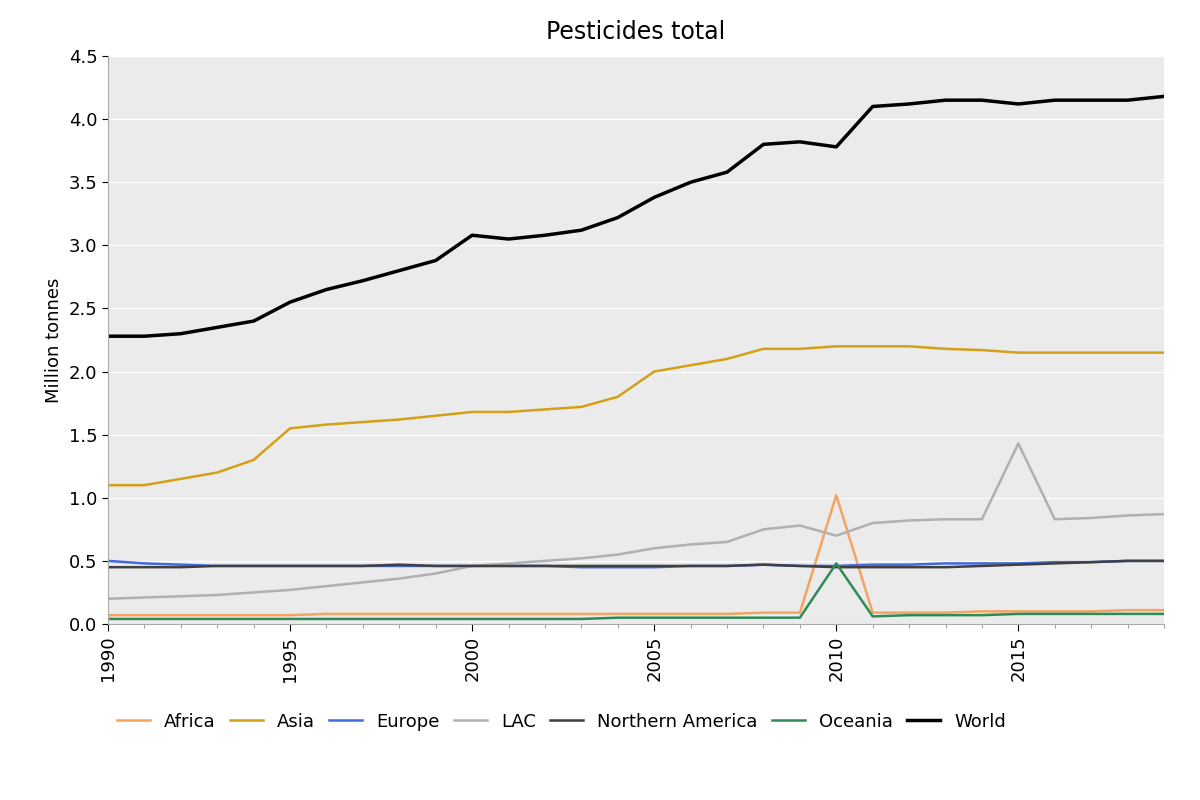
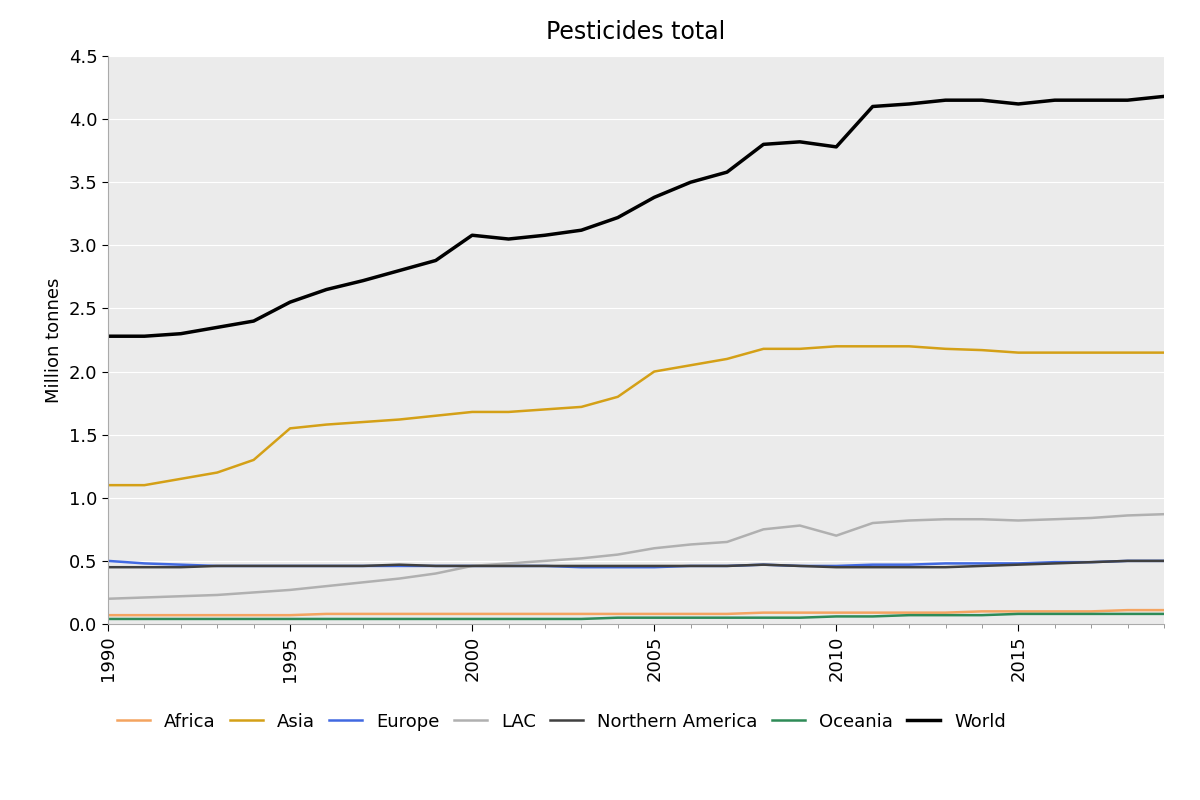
Africa/2010: 1.02 -> 0.09
Oceania/2010: 0.48 -> 0.06
LAC/2015: 1.43 -> 0.82
